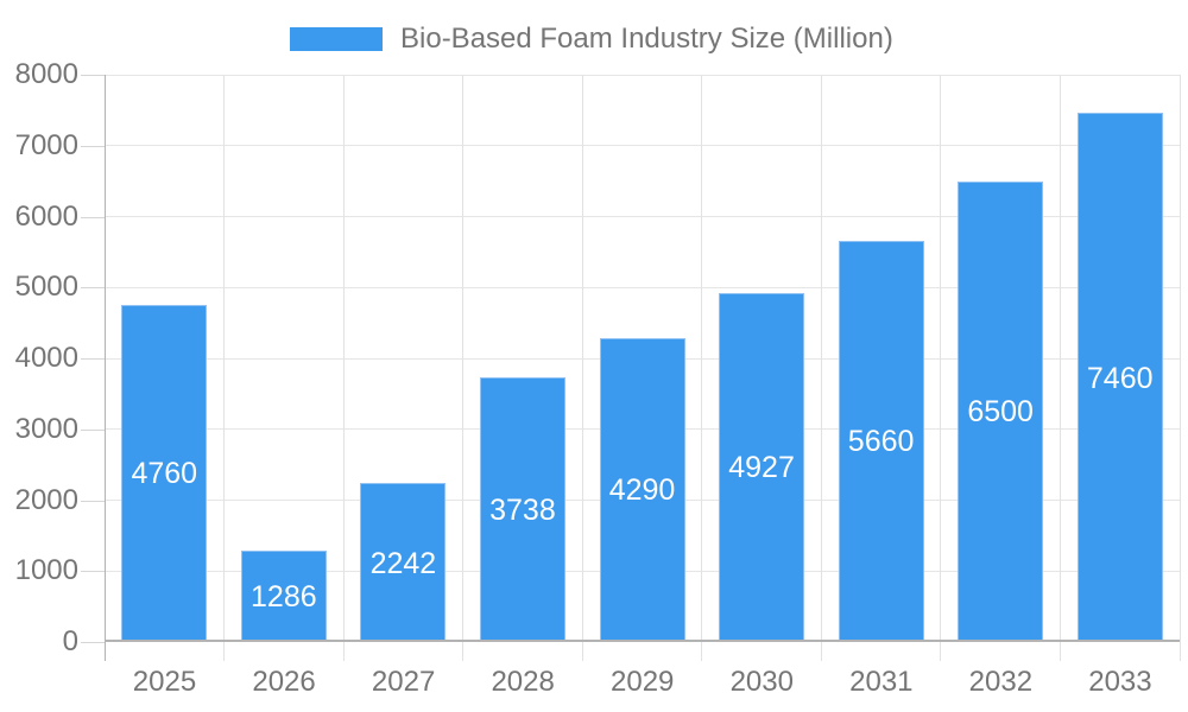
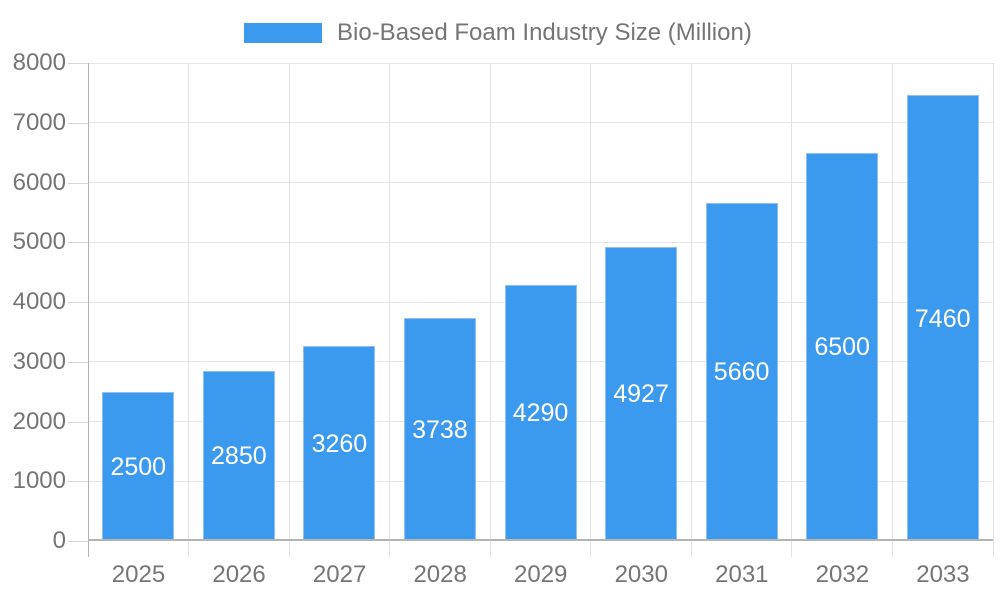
2025: 4760 -> 2500
2026: 1286 -> 2850
2027: 2242 -> 3260
